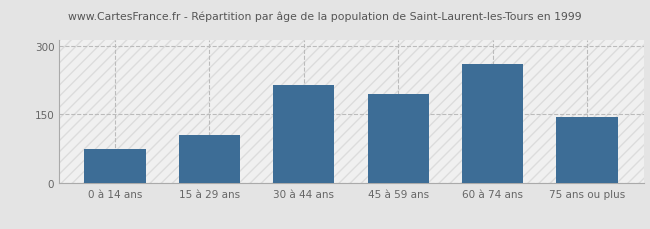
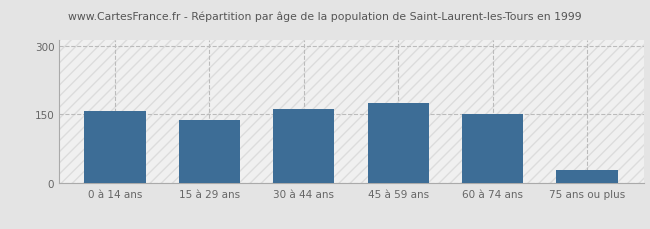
0 à 14 ans: 75 -> 157
15 à 29 ans: 105 -> 138
30 à 44 ans: 215 -> 162
45 à 59 ans: 195 -> 176
60 à 74 ans: 260 -> 152
75 ans ou plus: 145 -> 28
